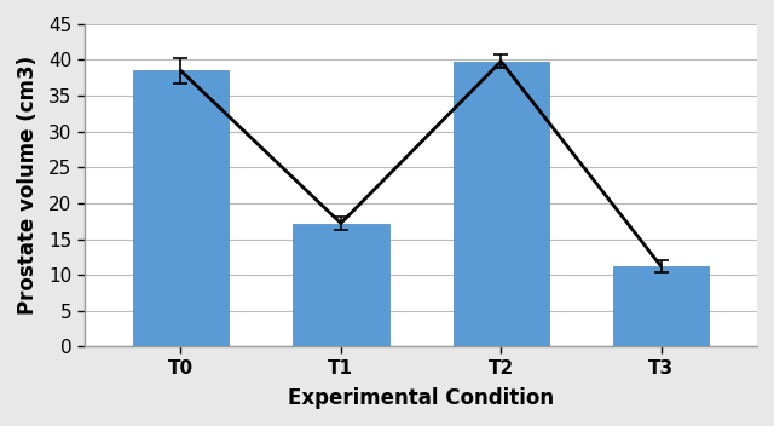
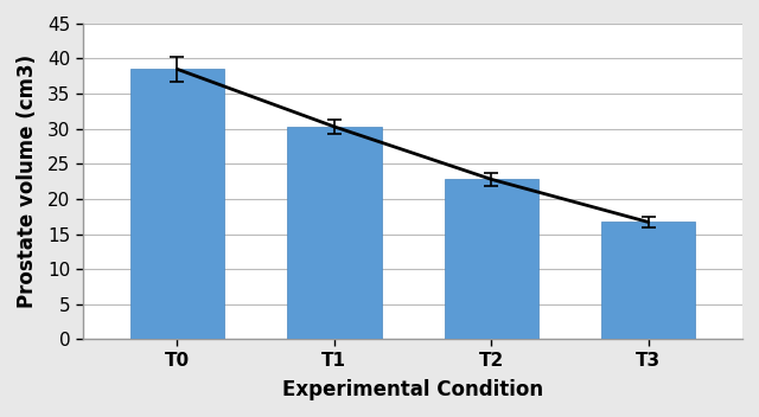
T1: 17.2 -> 30.3
T2: 39.8 -> 22.8
T3: 11.2 -> 16.7
